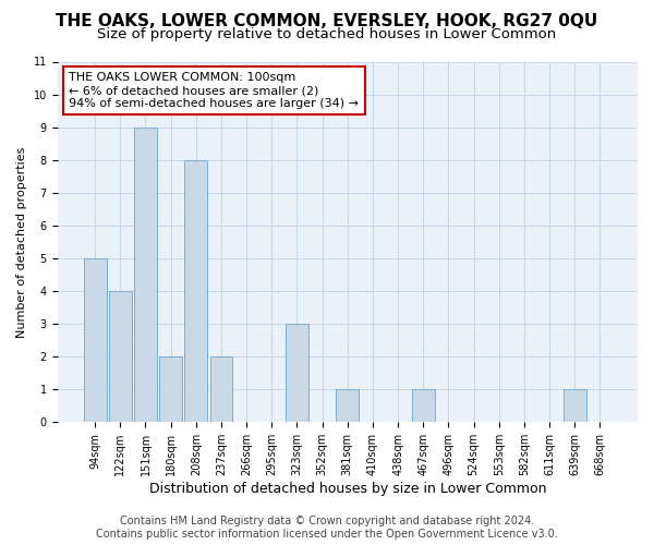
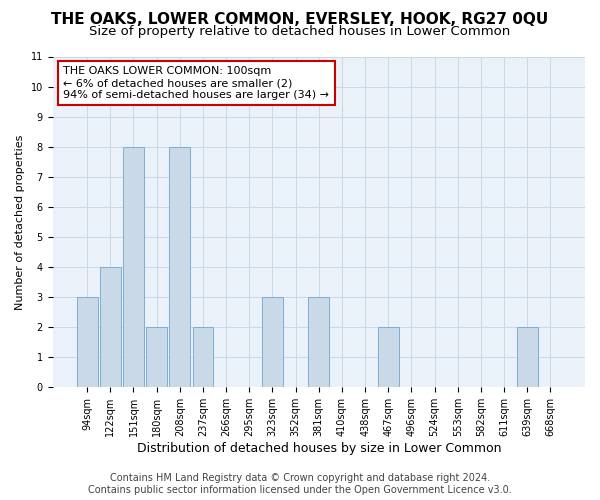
94sqm: 5 -> 3
151sqm: 9 -> 8
381sqm: 1 -> 3
467sqm: 1 -> 2
639sqm: 1 -> 2
